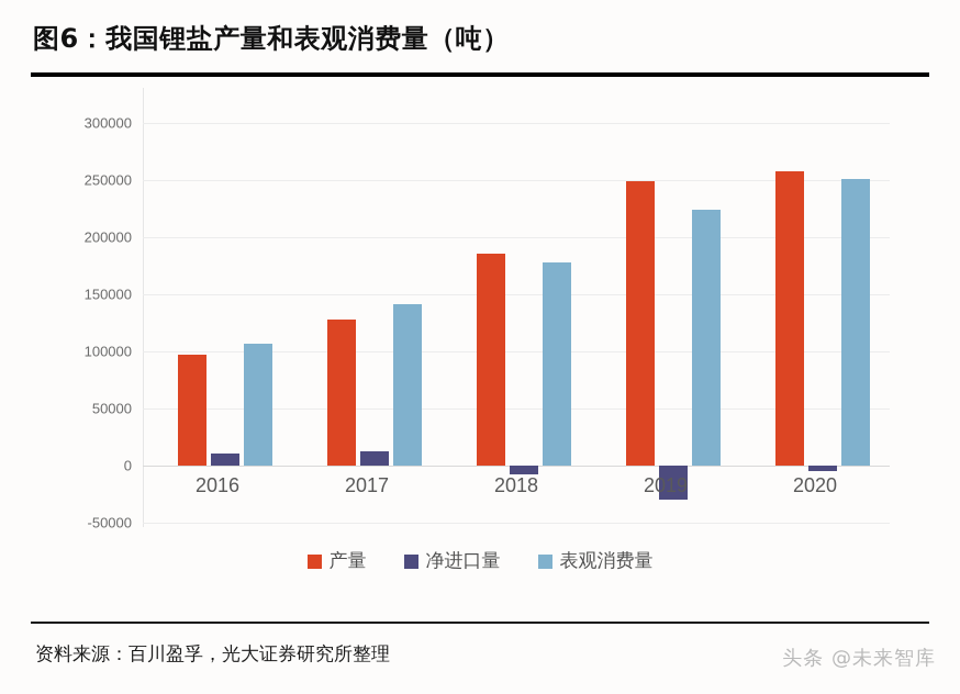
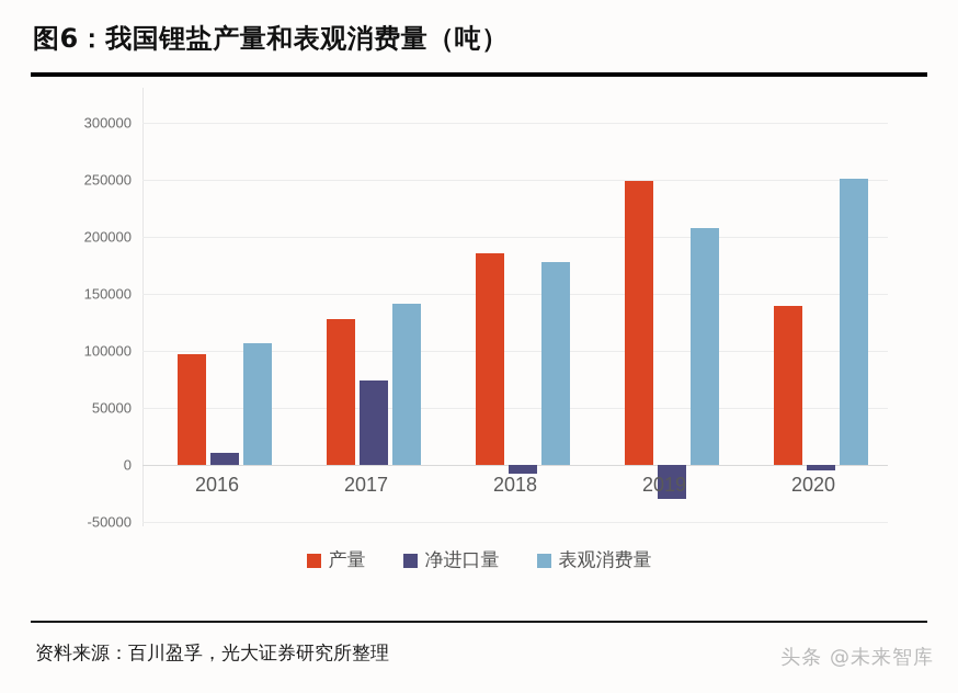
净进口量/2017: 12000 -> 74000
表观消费量/2019: 224000 -> 208000
产量/2020: 258000 -> 139000
